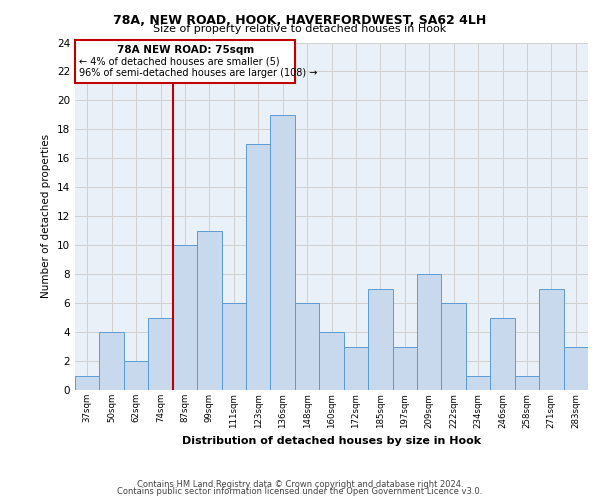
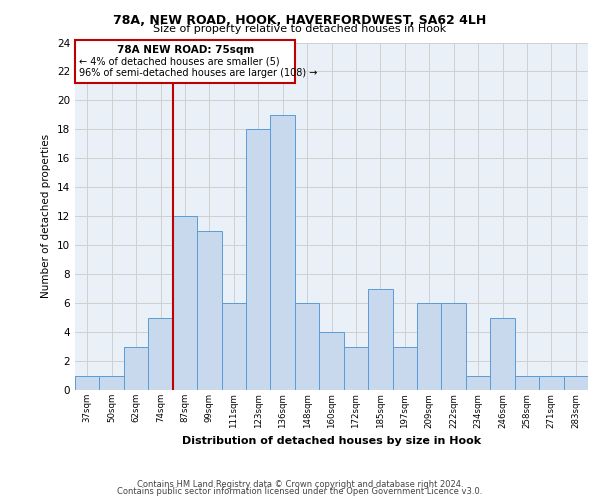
50sqm: 4 -> 1
62sqm: 2 -> 3
87sqm: 10 -> 12
123sqm: 17 -> 18
209sqm: 8 -> 6
271sqm: 7 -> 1
283sqm: 3 -> 1
